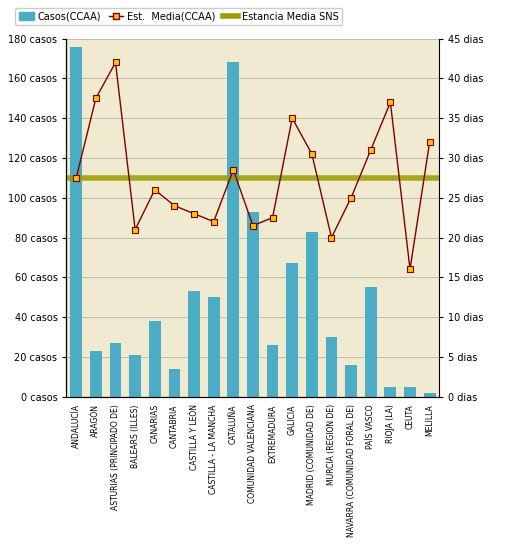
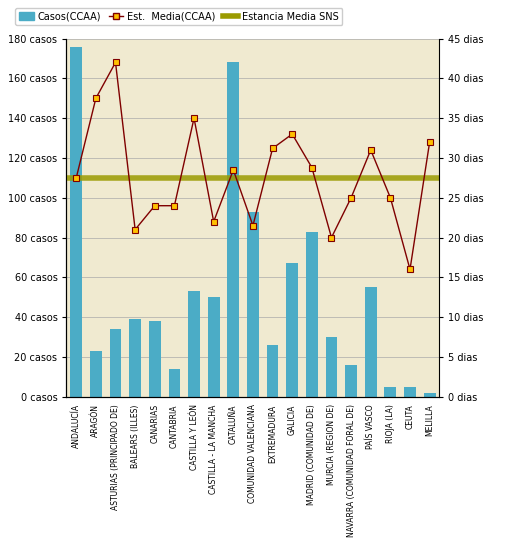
Casos(CCAA)/ASTURIAS (PRINCIPADO DE): 27 casos -> 34 casos
Casos(CCAA)/BALEARS (ILLES): 21 casos -> 39 casos
Est. Media(CCAA)/CANARIAS: 26.0 dias -> 24.0 dias
Est. Media(CCAA)/CASTILLA Y LEÓN: 23.0 dias -> 35.0 dias
Est. Media(CCAA)/EXTREMADURA: 22.5 dias -> 31.2 dias
Est. Media(CCAA)/GALICIA: 35.0 dias -> 33.0 dias
Est. Media(CCAA)/MADRID (COMUNIDAD DE): 30.5 dias -> 28.8 dias
Est. Media(CCAA)/RIOJA (LA): 37.0 dias -> 25.0 dias
